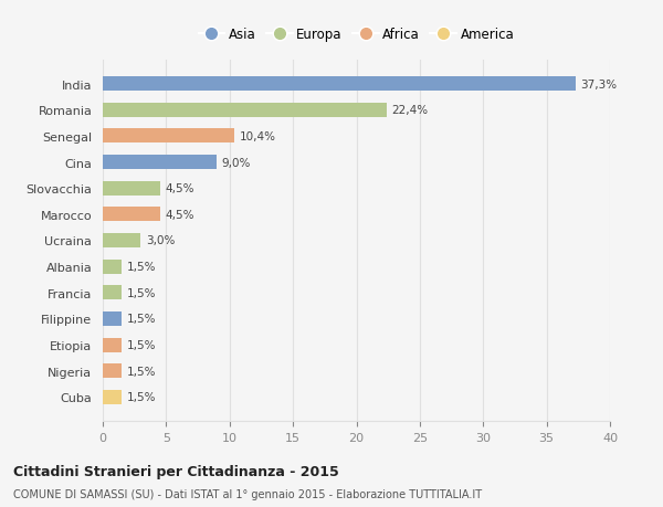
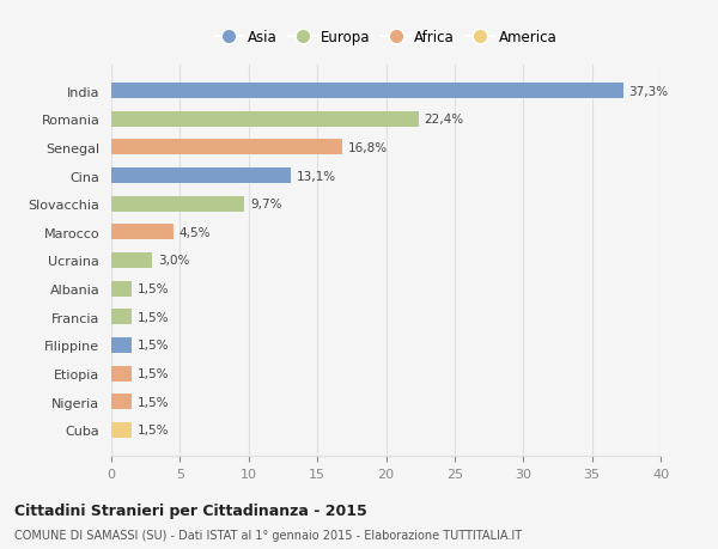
Senegal: 10,4% -> 16,8%
Cina: 9,0% -> 13,1%
Slovacchia: 4,5% -> 9,7%
